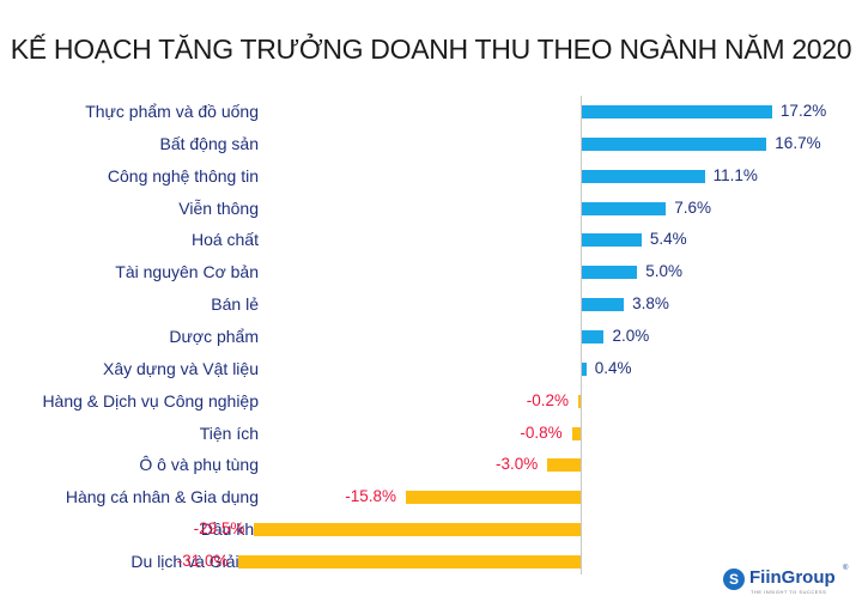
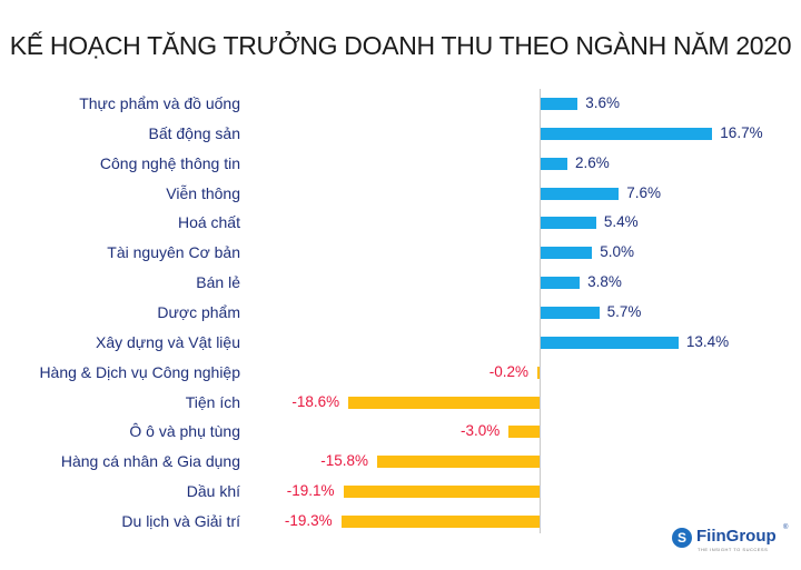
Thực phẩm và đồ uống: 17.2% -> 3.6%
Công nghệ thông tin: 11.1% -> 2.6%
Dược phẩm: 2.0% -> 5.7%
Xây dựng và Vật liệu: 0.4% -> 13.4%
Tiện ích: -0.8% -> -18.6%
Dầu khí: -29.5% -> -19.1%
Du lịch và Giải trí: -31.0% -> -19.3%
